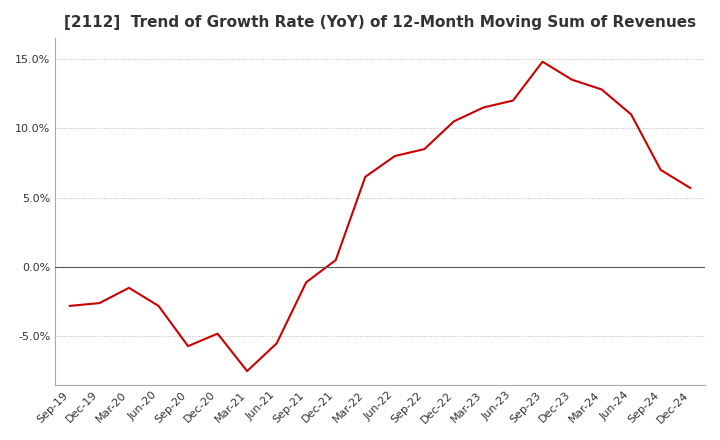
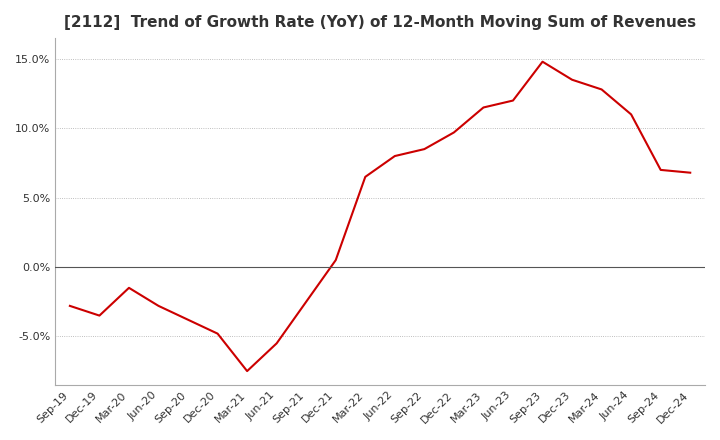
Dec-19: -2.6% -> -3.5%
Sep-20: -5.7% -> -3.8%
Sep-21: -1.1% -> -2.5%
Dec-22: 10.5% -> 9.7%
Dec-24: 5.7% -> 6.8%
